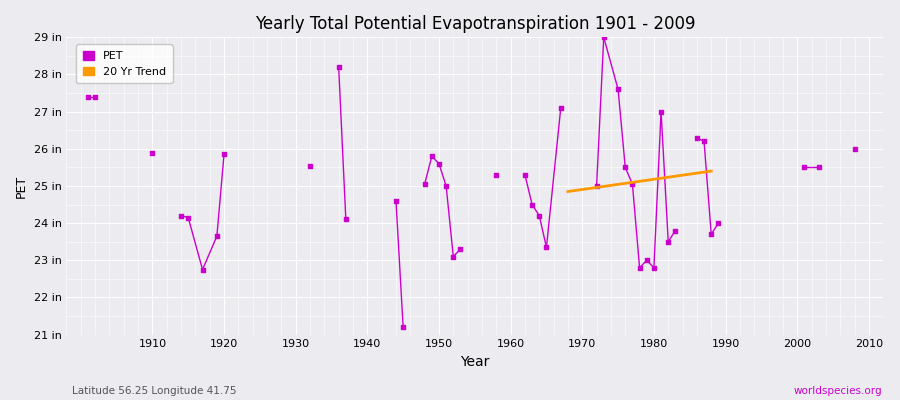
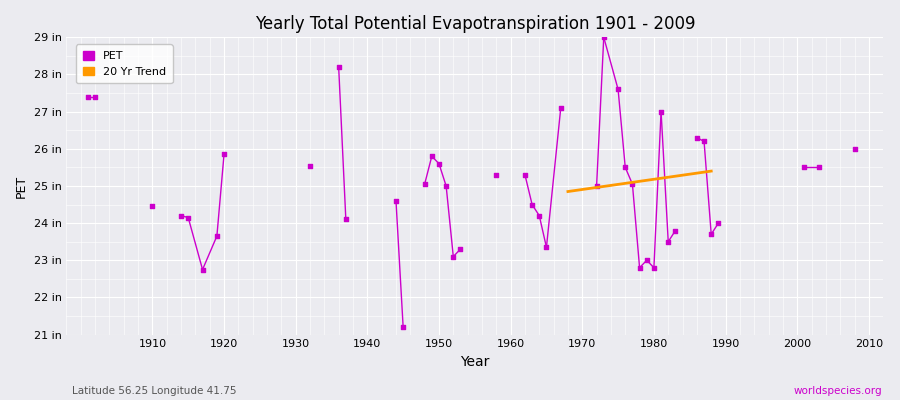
1910: 25.90 in -> 24.45 in
